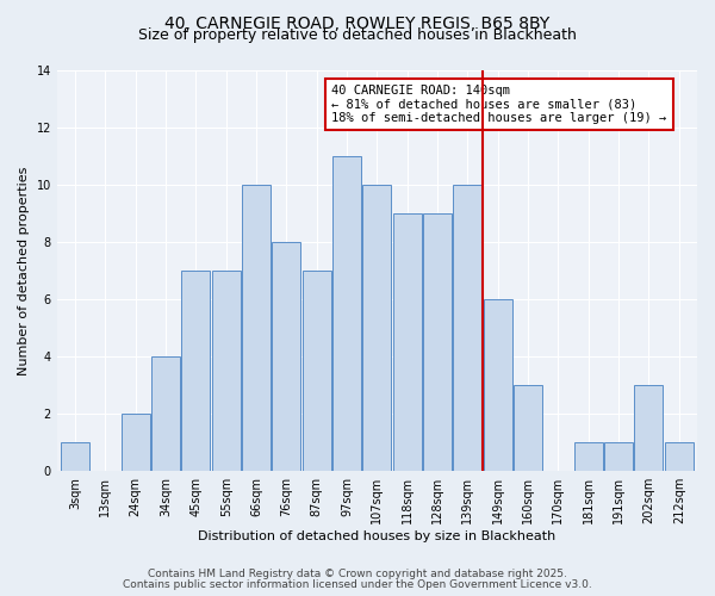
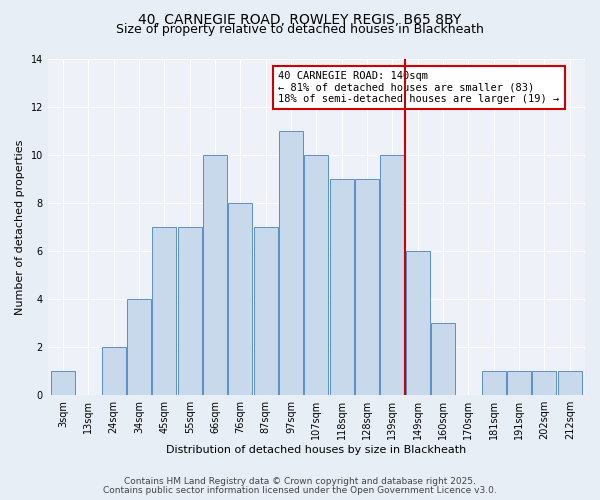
202sqm: 3 -> 1
